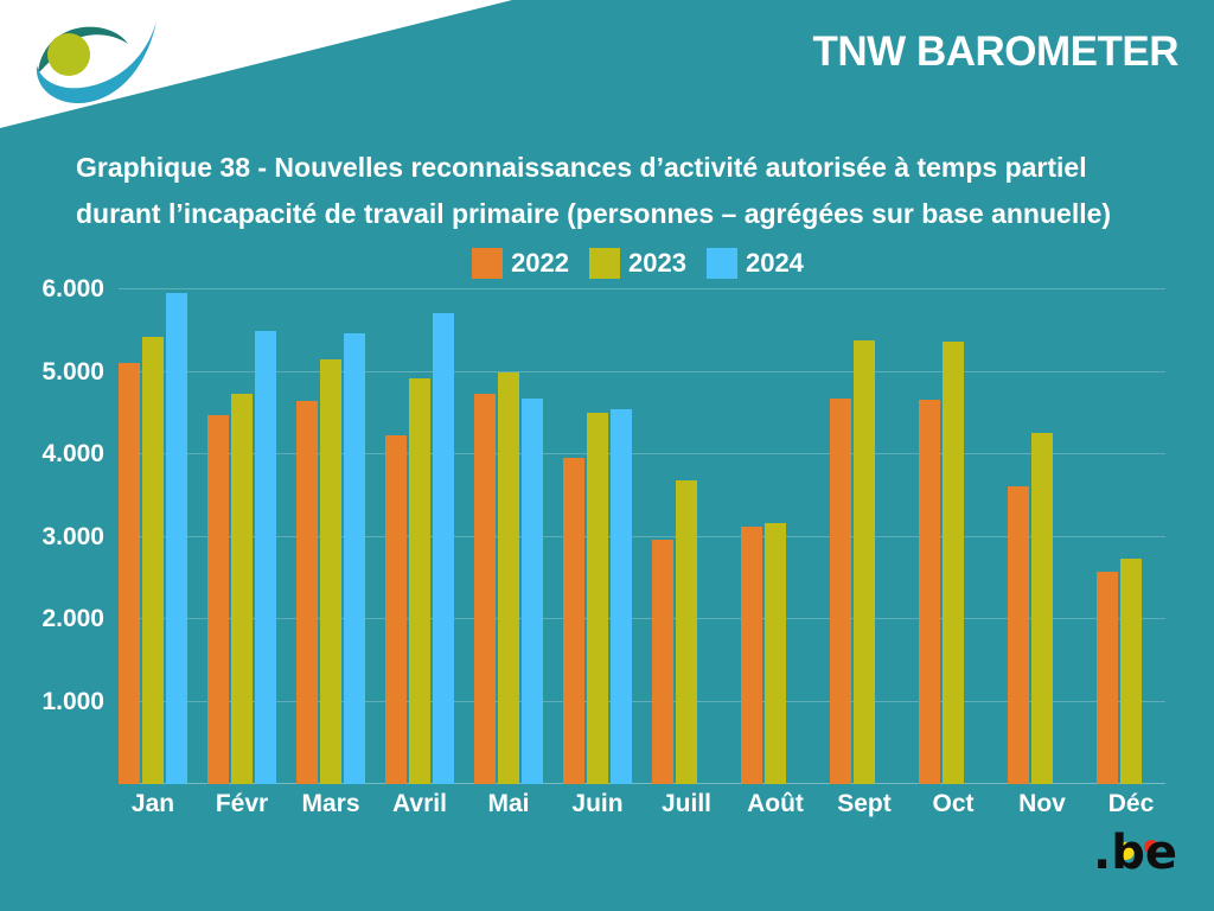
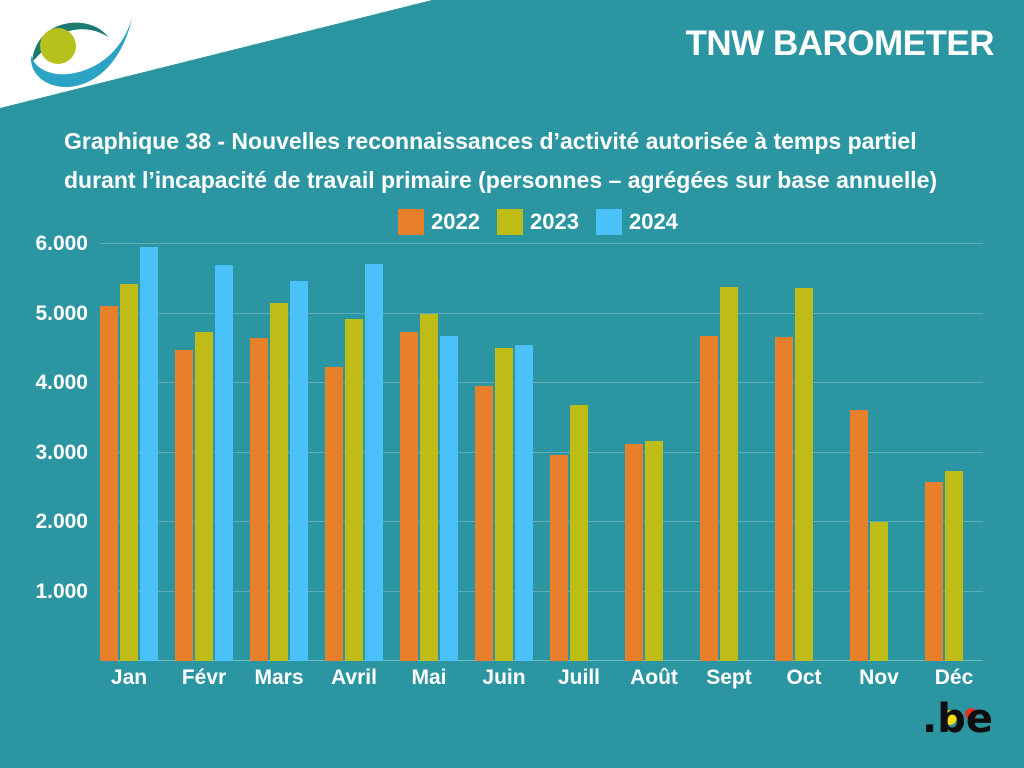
2024/Févr: 5500 -> 5700
2023/Nov: 4300 -> 2000
